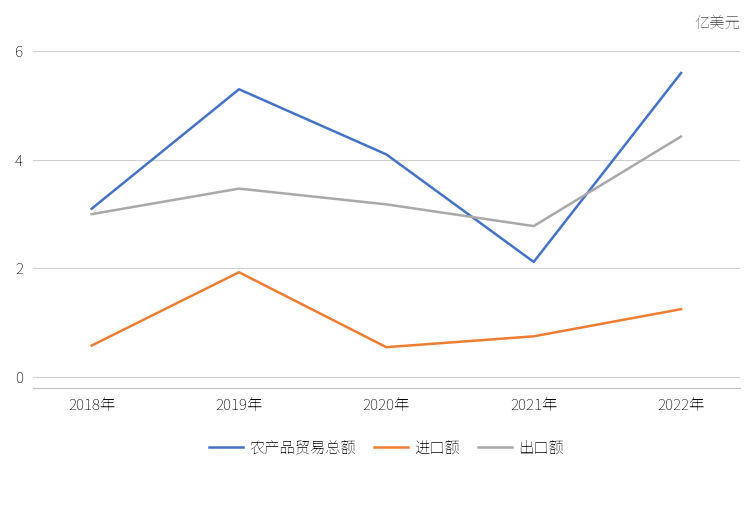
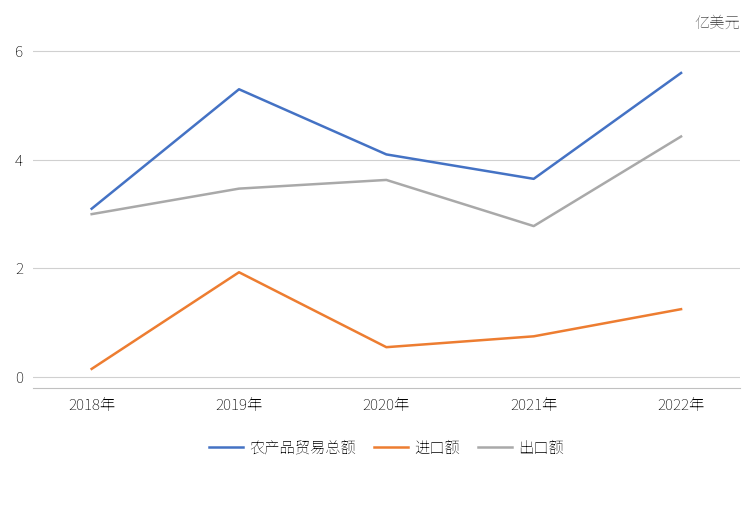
进口额/2018年: 0.58 -> 0.15
出口额/2020年: 3.18 -> 3.63
农产品贸易总额/2021年: 2.12 -> 3.65
